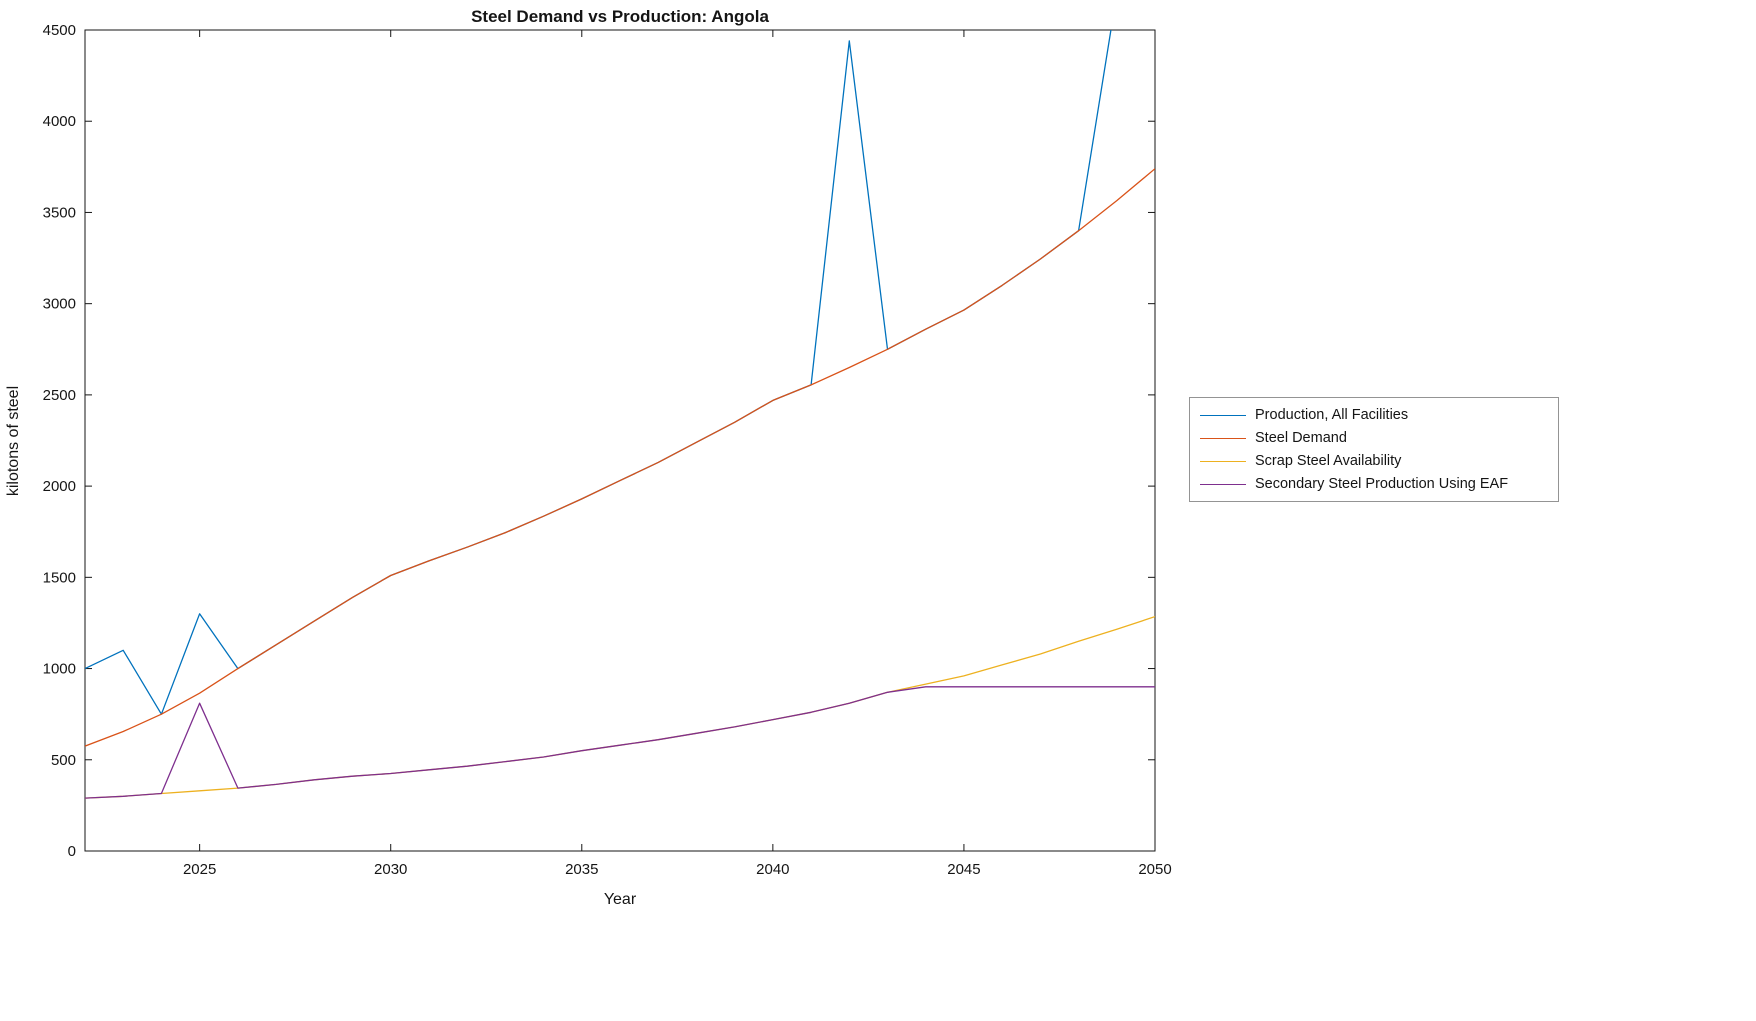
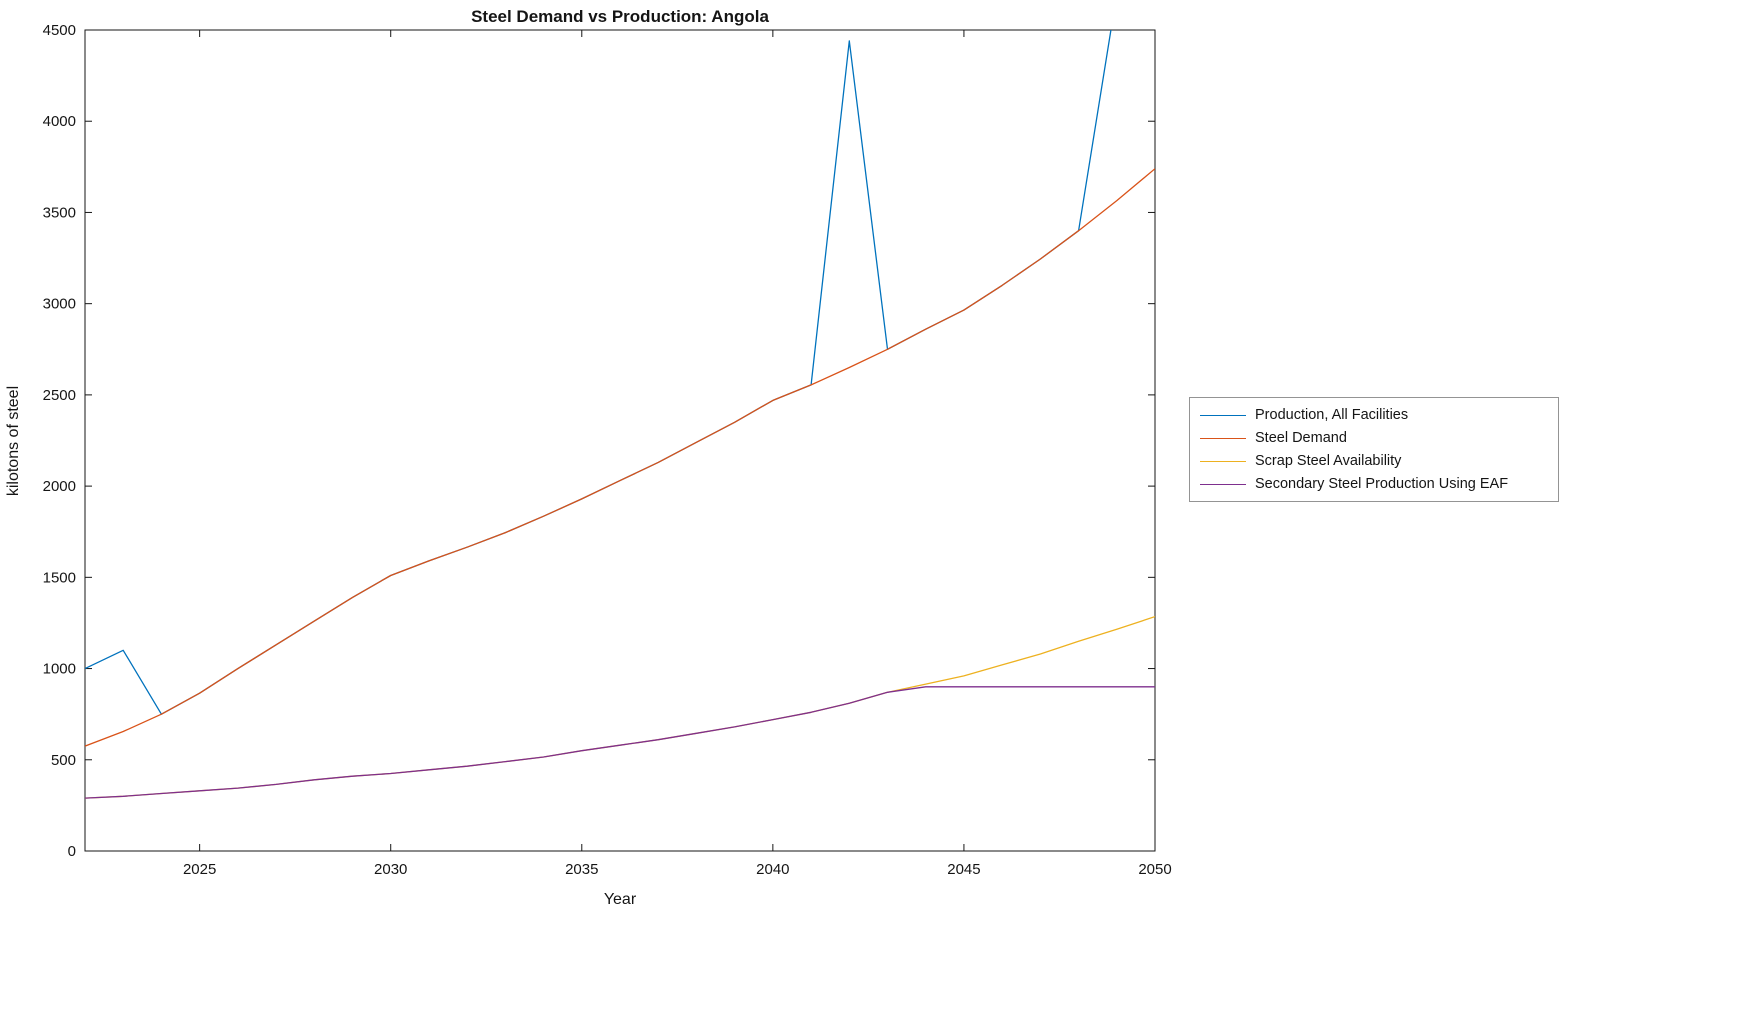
Production, All Facilities/2025: 1300 -> 860
Secondary Steel Production Using EAF/2025: 810 -> 330
